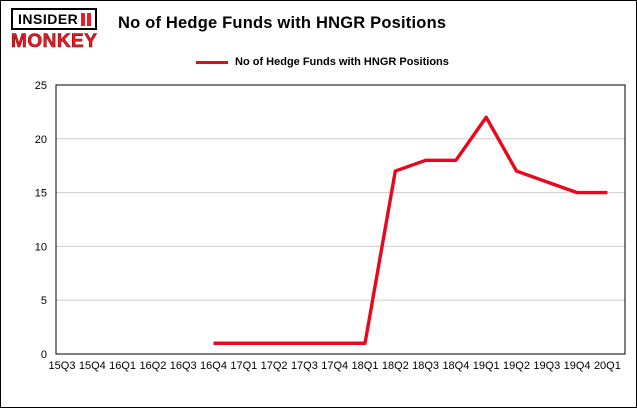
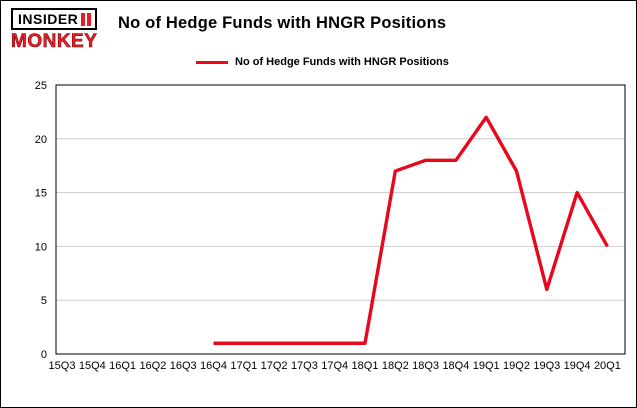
19Q3: 16 -> 6
20Q1: 15 -> 10
